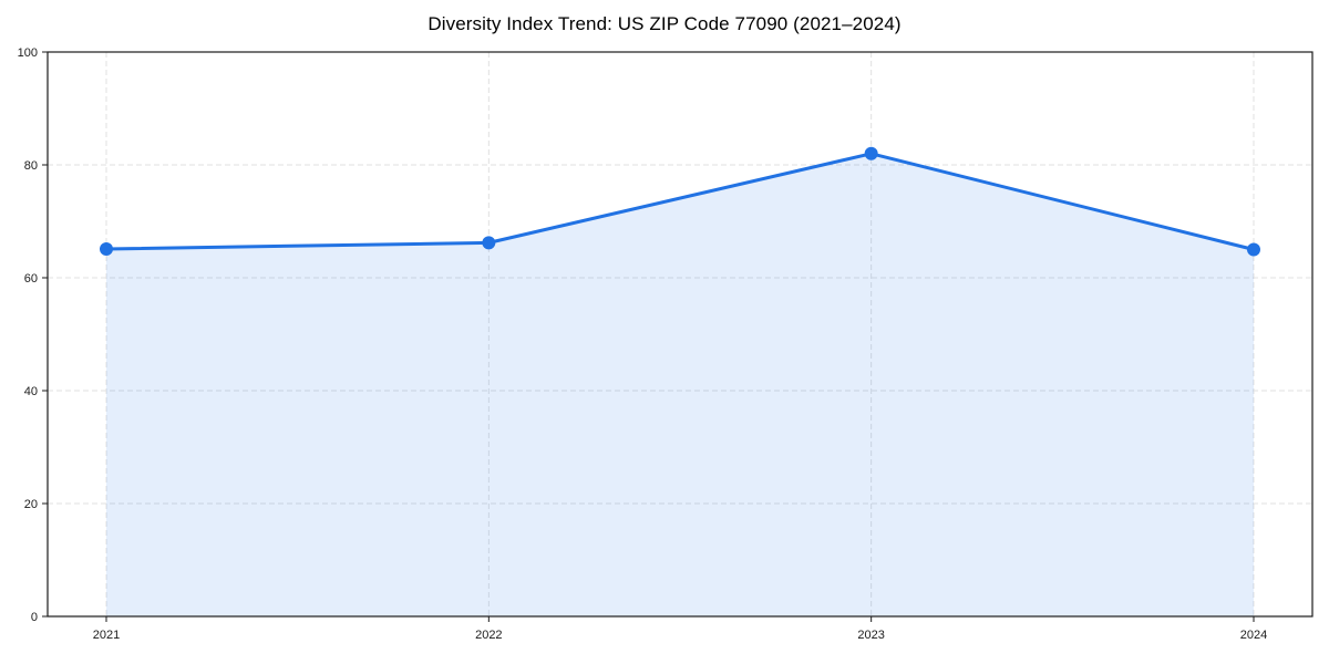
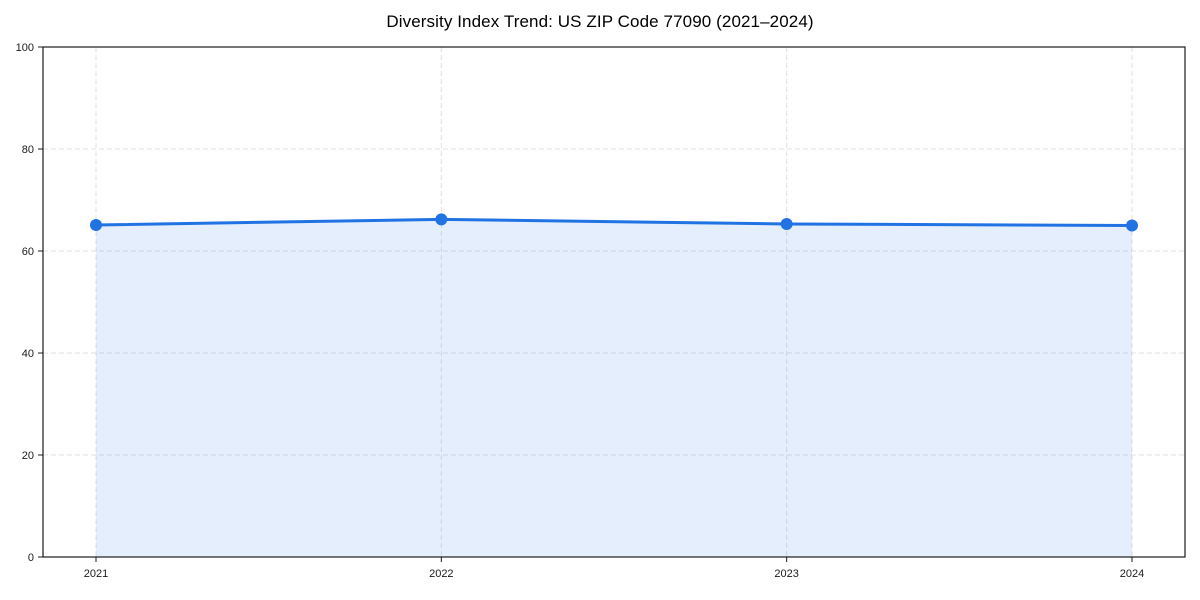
2023: 82 -> 65
